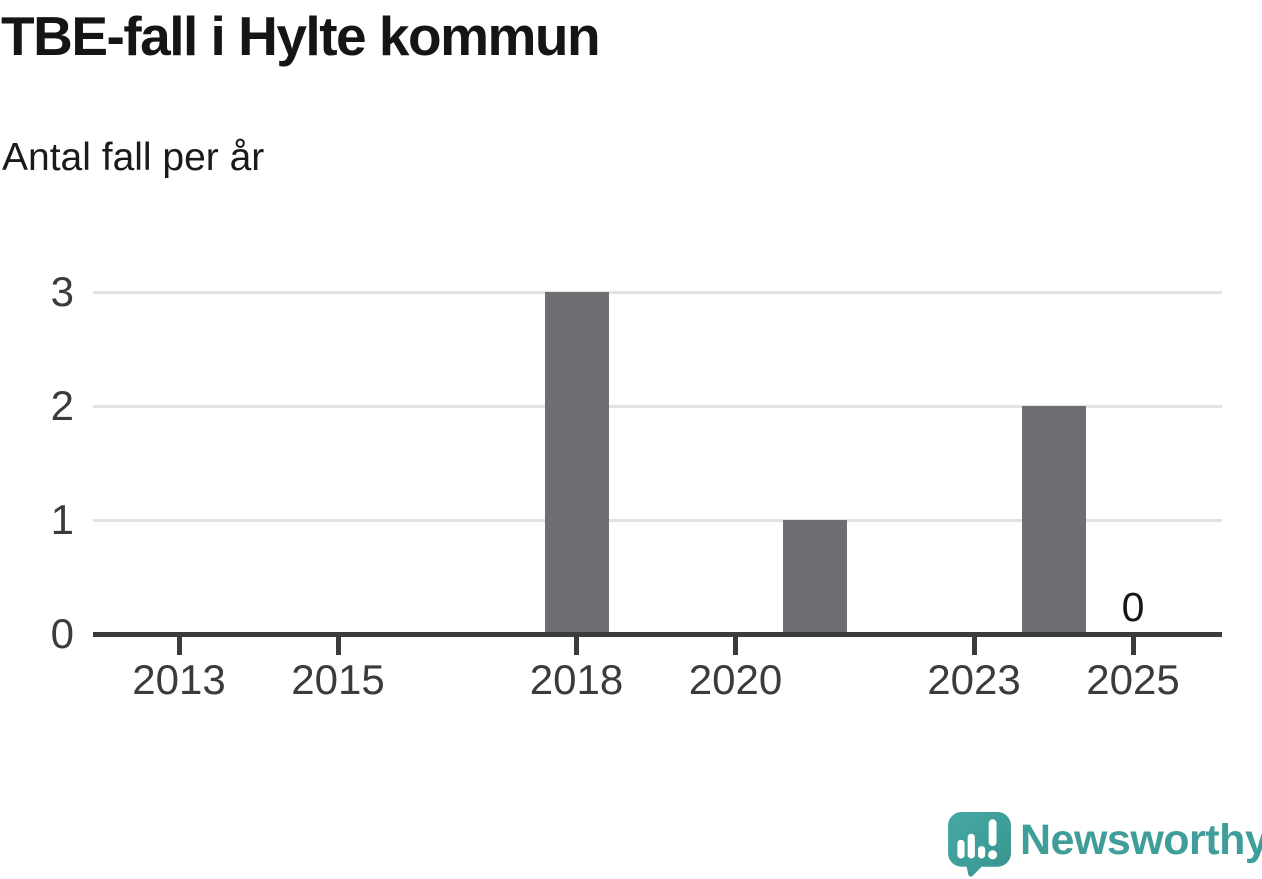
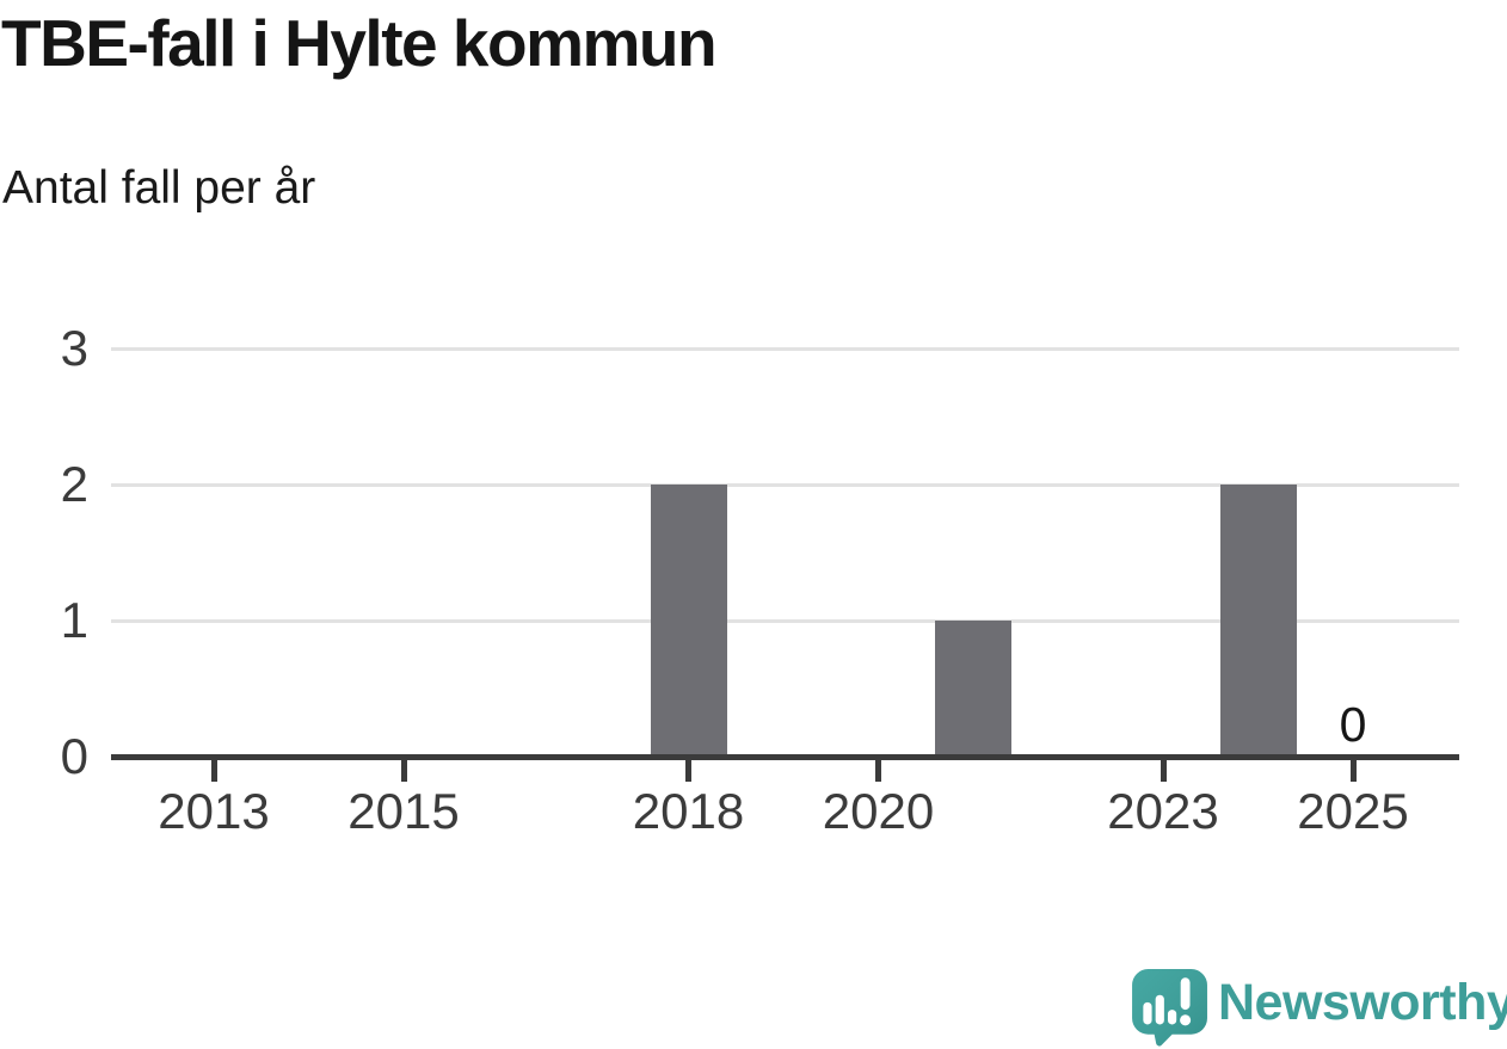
2018: 3 -> 2
